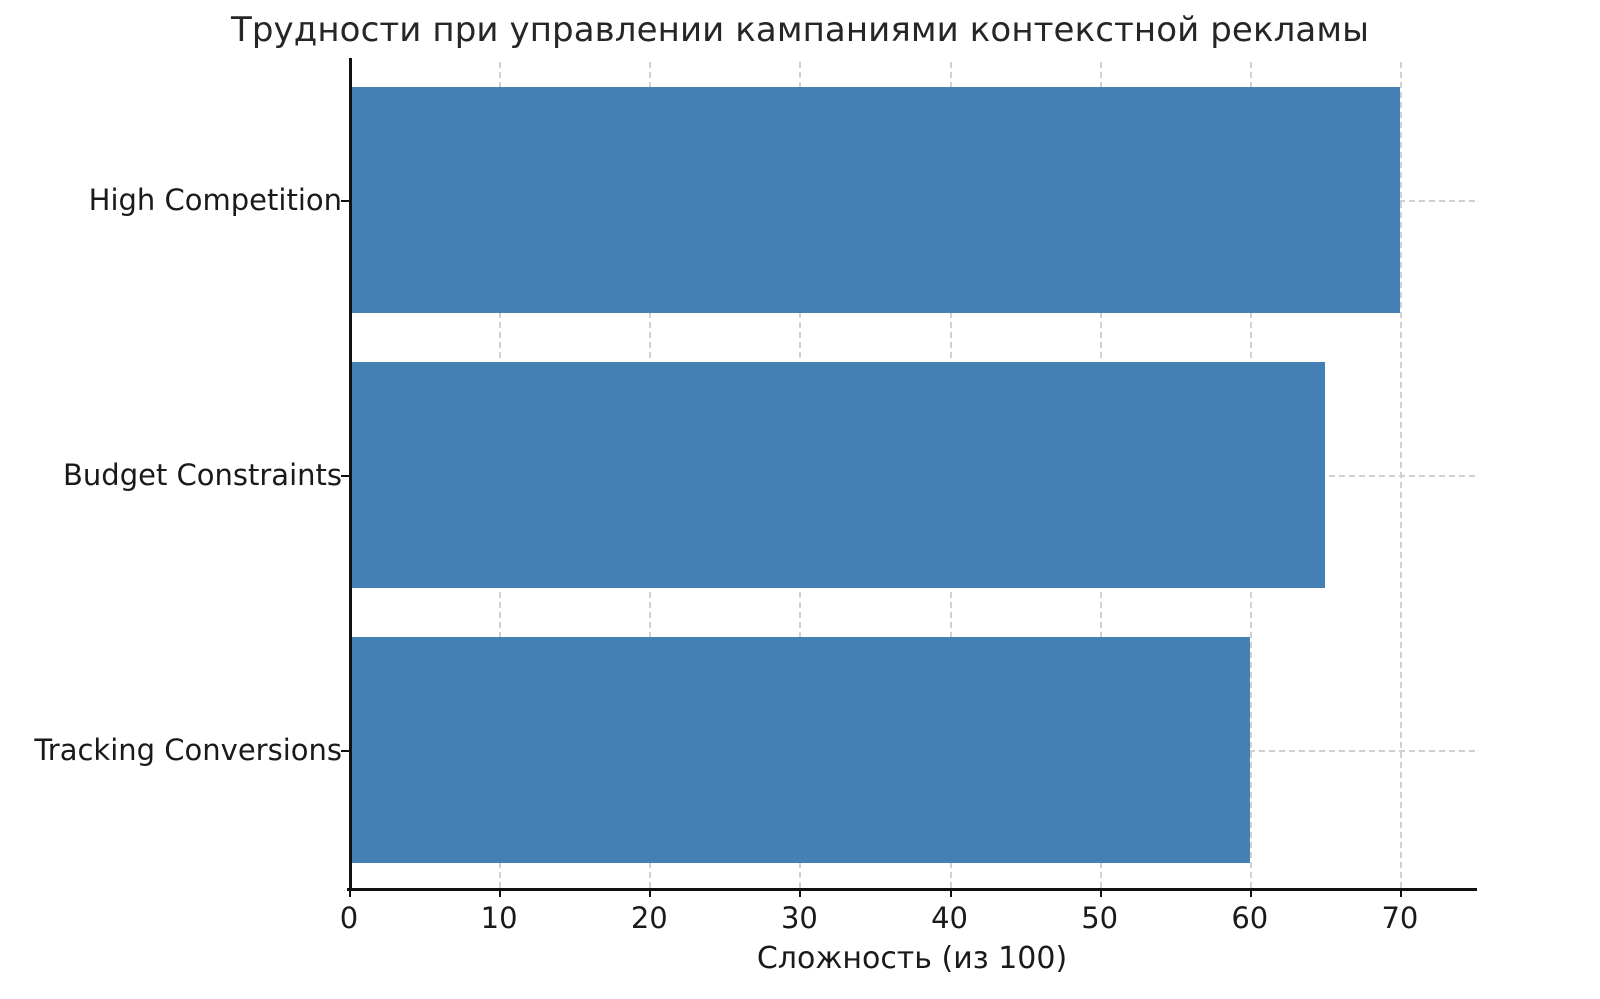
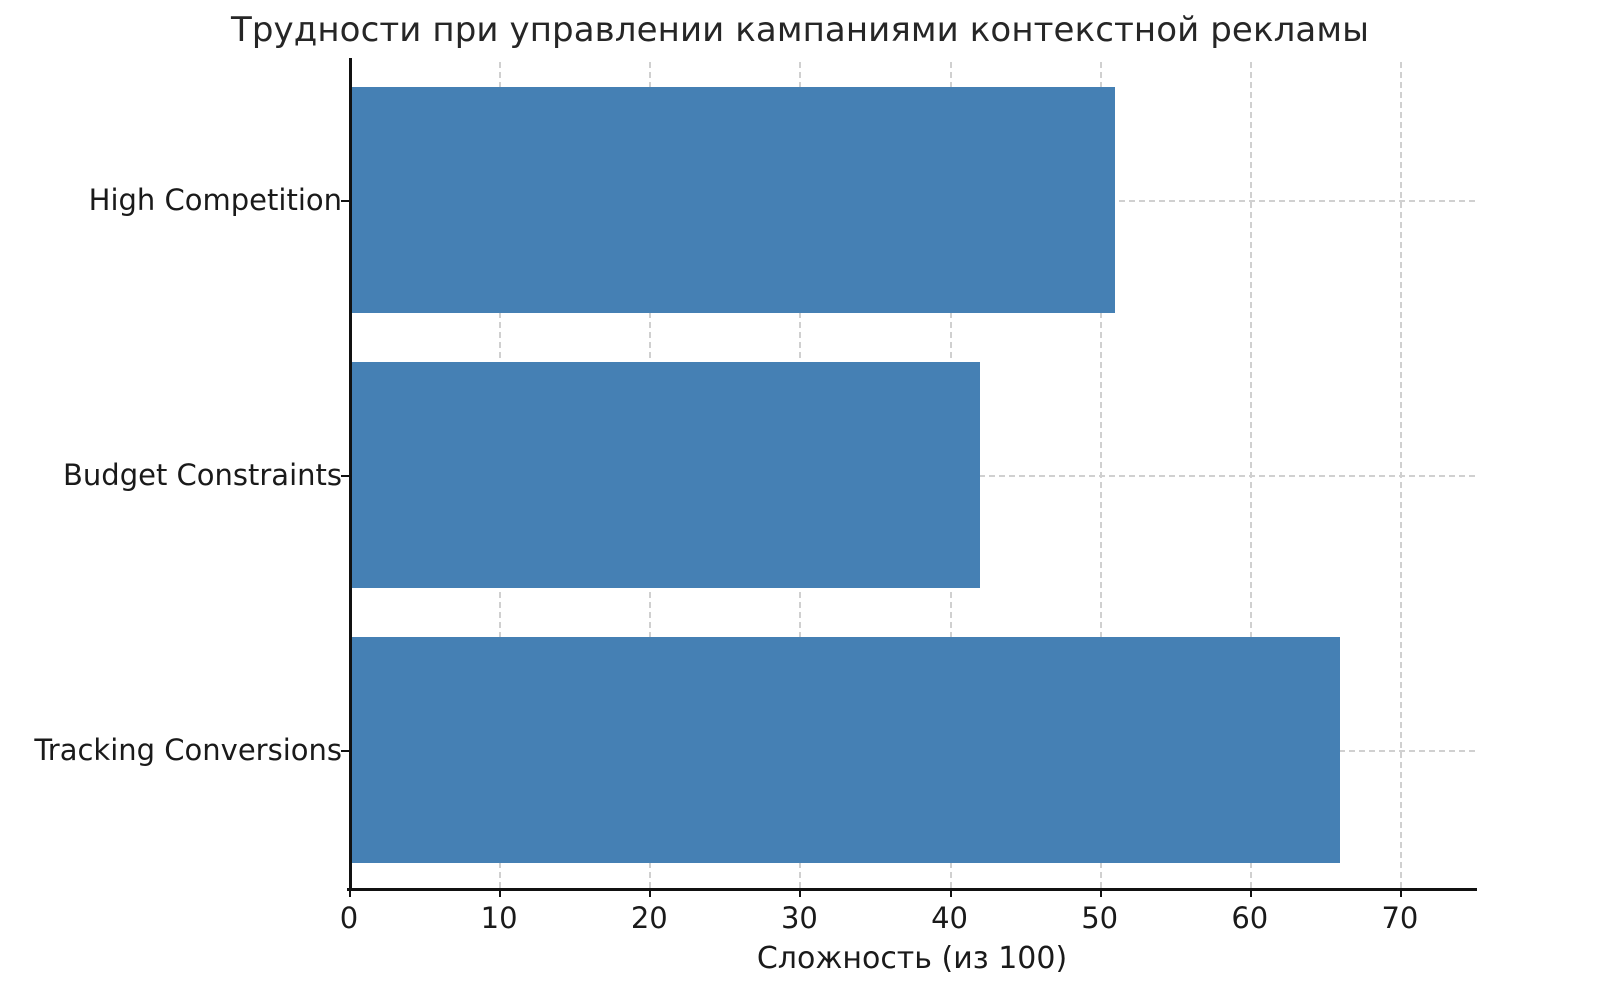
High Competition: 70 -> 51
Budget Constraints: 65 -> 42
Tracking Conversions: 60 -> 66
